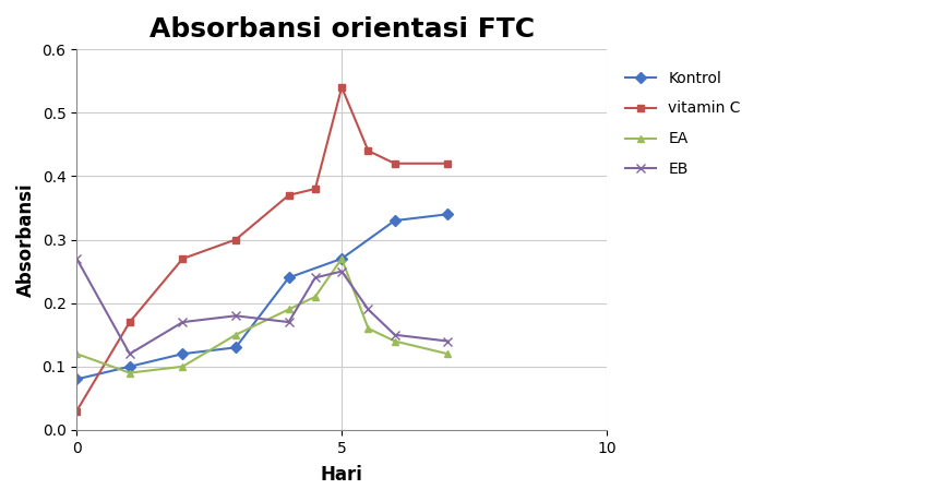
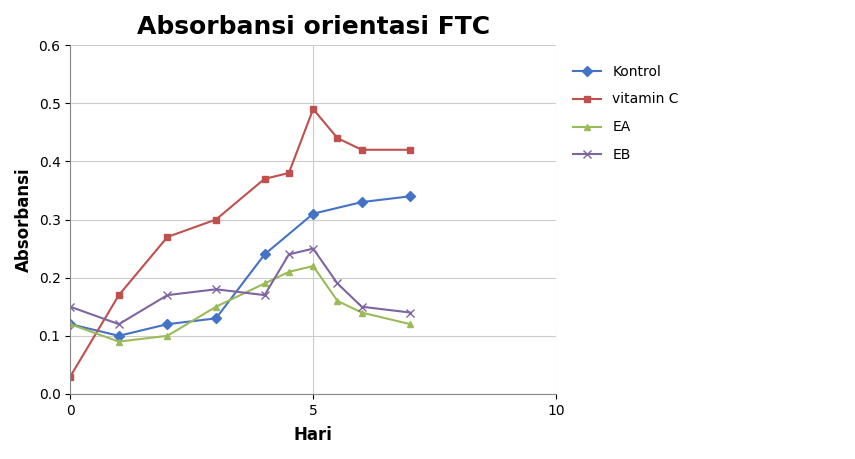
Kontrol/0: 0.08 -> 0.12
EB/0: 0.27 -> 0.15
Kontrol/5: 0.27 -> 0.31
vitamin C/5: 0.54 -> 0.49
EA/5: 0.27 -> 0.22
